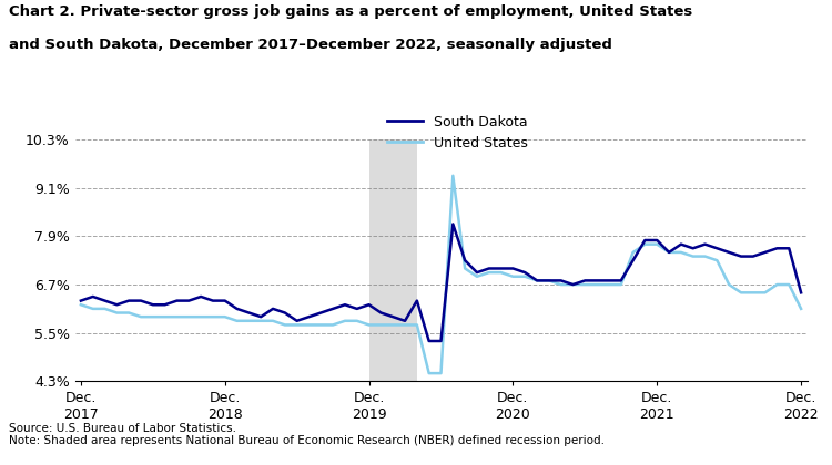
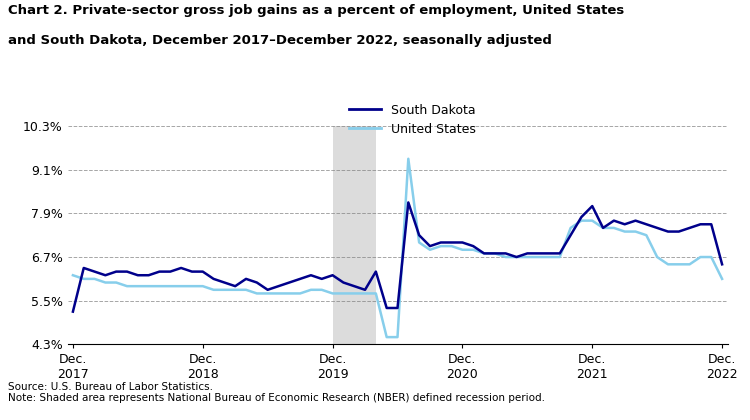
South Dakota/Dec. 2017: 6.3% -> 5.2%
South Dakota/Dec. 2021: 7.8% -> 8.1%
